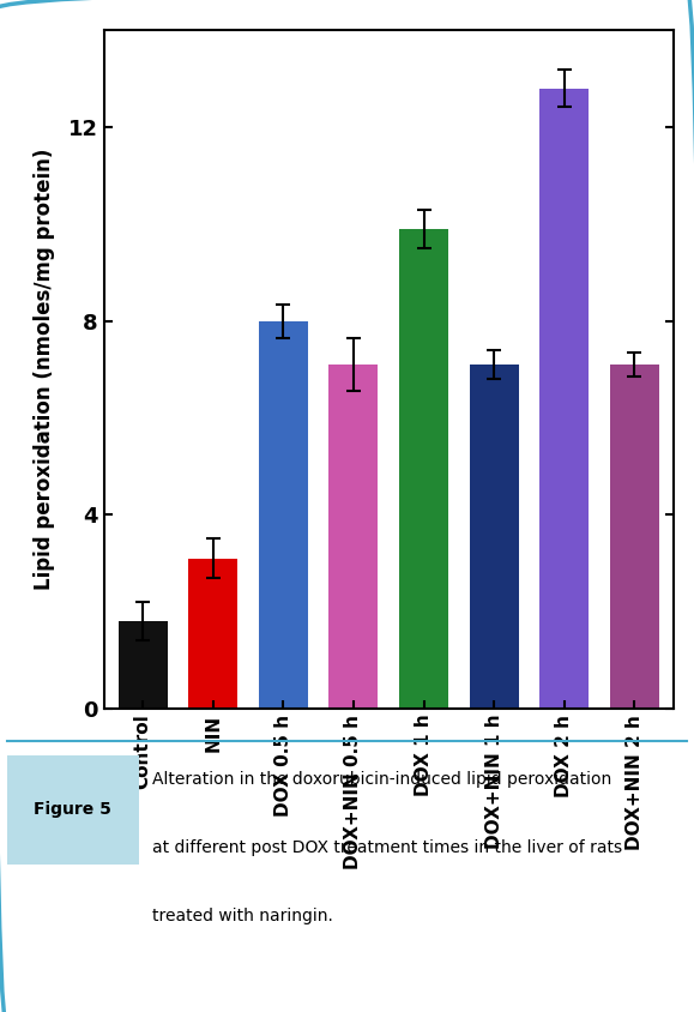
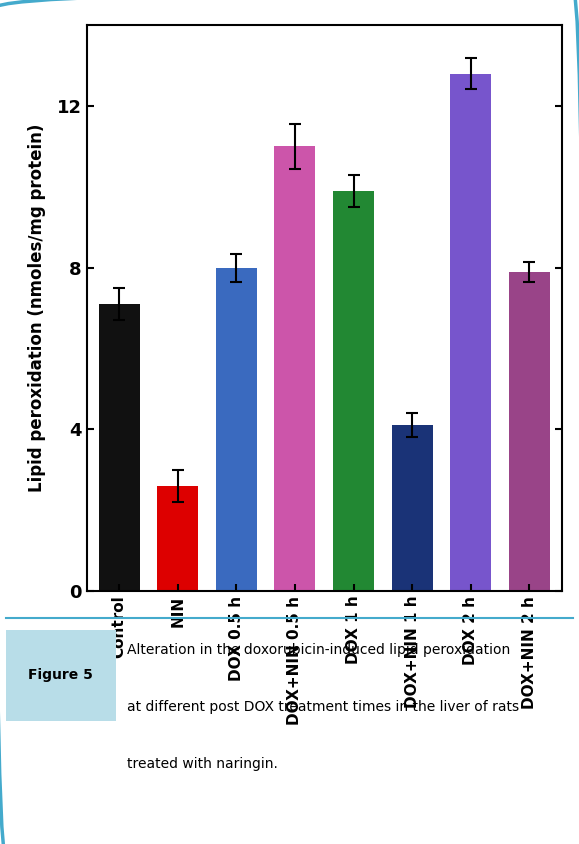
Control: 1.8 -> 7.1
NIN: 3.1 -> 2.6
DOX+NIN 0.5 h: 7.1 -> 11.0
DOX+NIN 1 h: 7.1 -> 4.1
DOX+NIN 2 h: 7.1 -> 7.9
